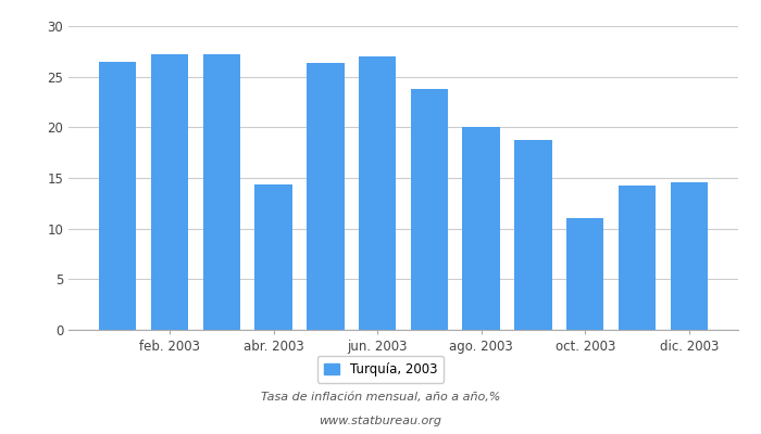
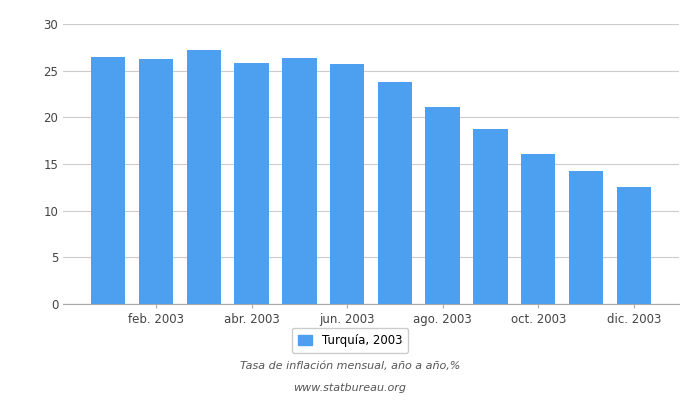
feb. 2003: 27.2 -> 26.2
abr. 2003: 14.4 -> 25.8
jun. 2003: 27.0 -> 25.7
ago. 2003: 20.0 -> 21.1
oct. 2003: 11.0 -> 16.1
dic. 2003: 14.6 -> 12.5
